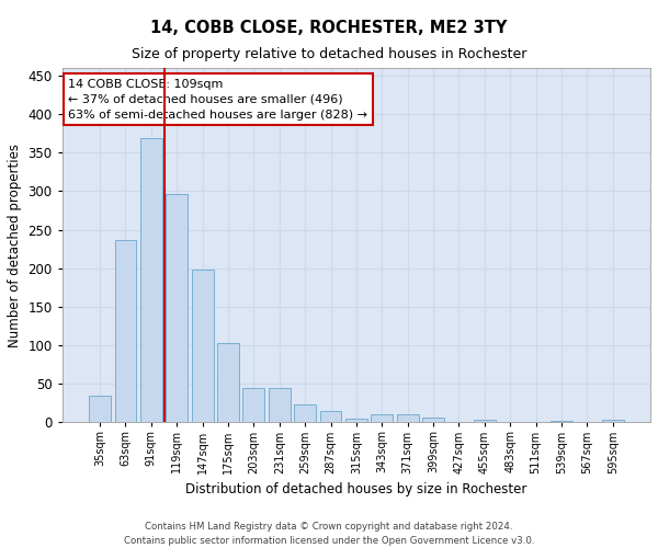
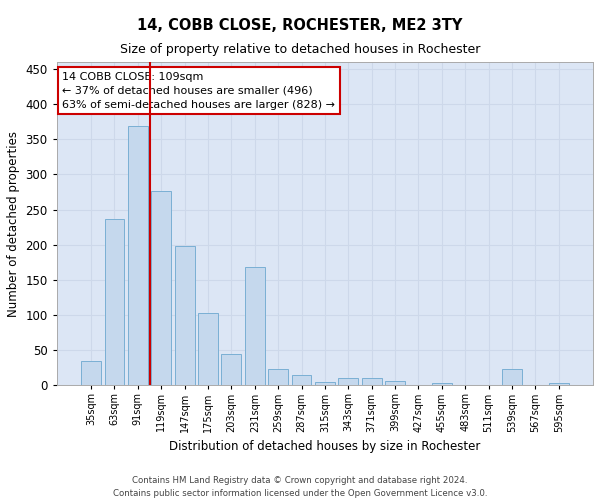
119sqm: 297 -> 276
231sqm: 45 -> 168
539sqm: 2 -> 24
